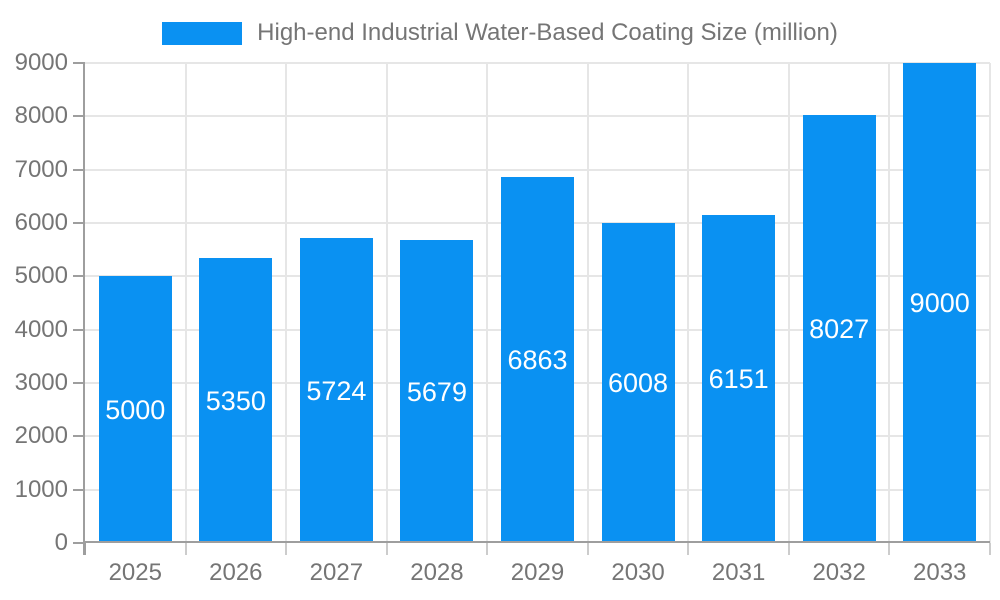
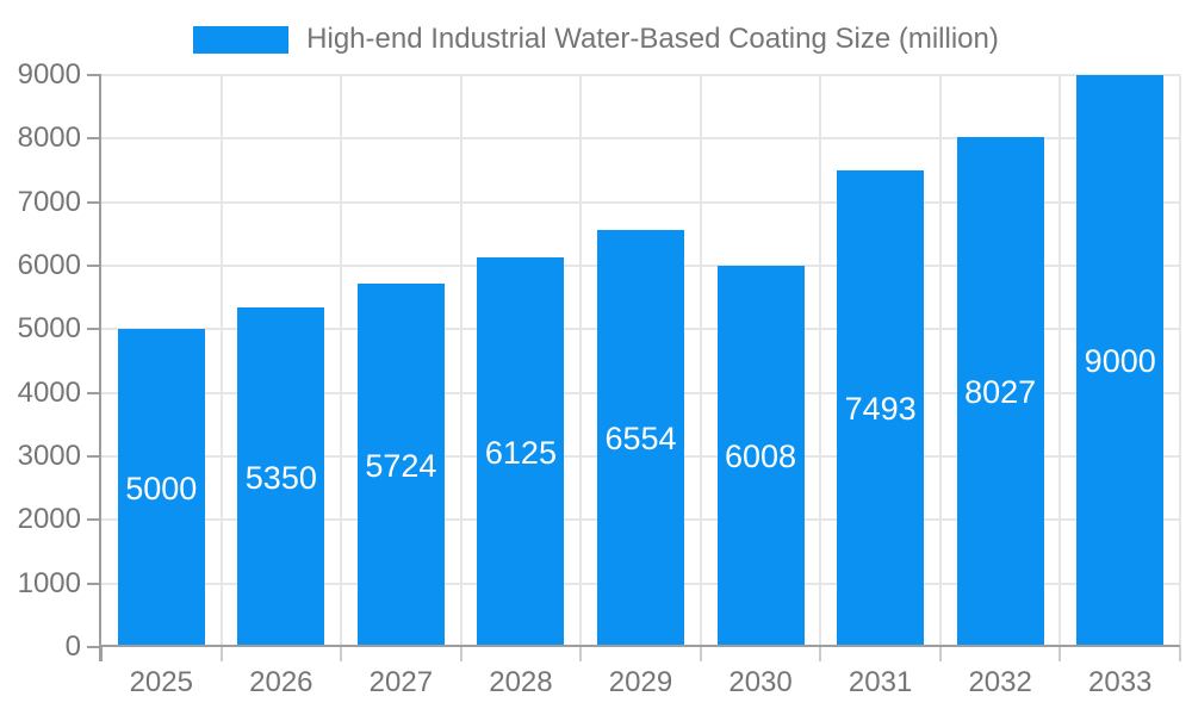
2028: 5679 -> 6125
2029: 6863 -> 6554
2031: 6151 -> 7493
